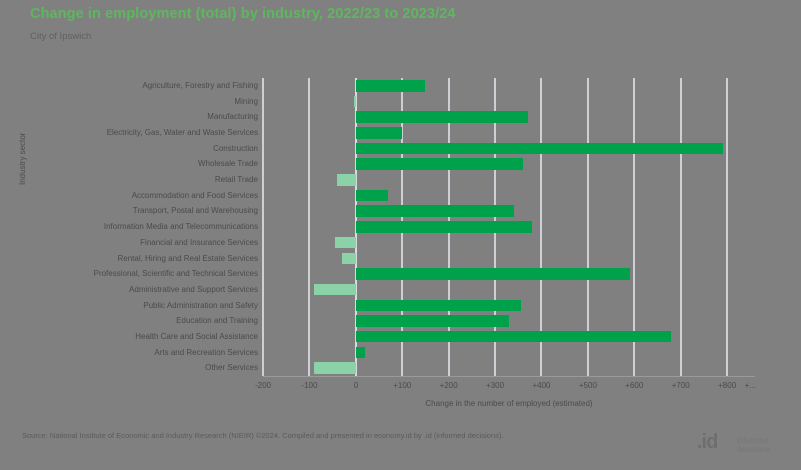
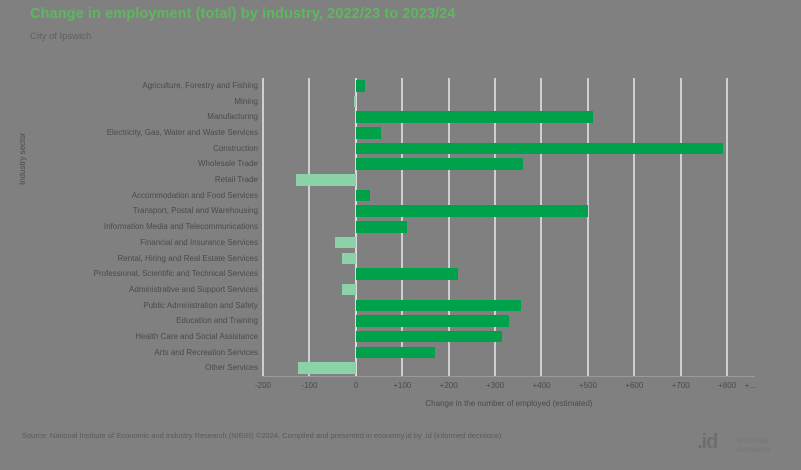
Agriculture, Forestry and Fishing: 150 -> 20
Manufacturing: 370 -> 510
Electricity, Gas, Water and Waste Services: 100 -> 60
Retail Trade: -40 -> -130
Accommodation and Food Services: 70 -> 30
Transport, Postal and Warehousing: 340 -> 500
Information Media and Telecommunications: 380 -> 110
Professional, Scientific and Technical Services: 590 -> 220
Administrative and Support Services: -90 -> -30
Health Care and Social Assistance: 680 -> 320
Arts and Recreation Services: 20 -> 170
Other Services: -90 -> -120
